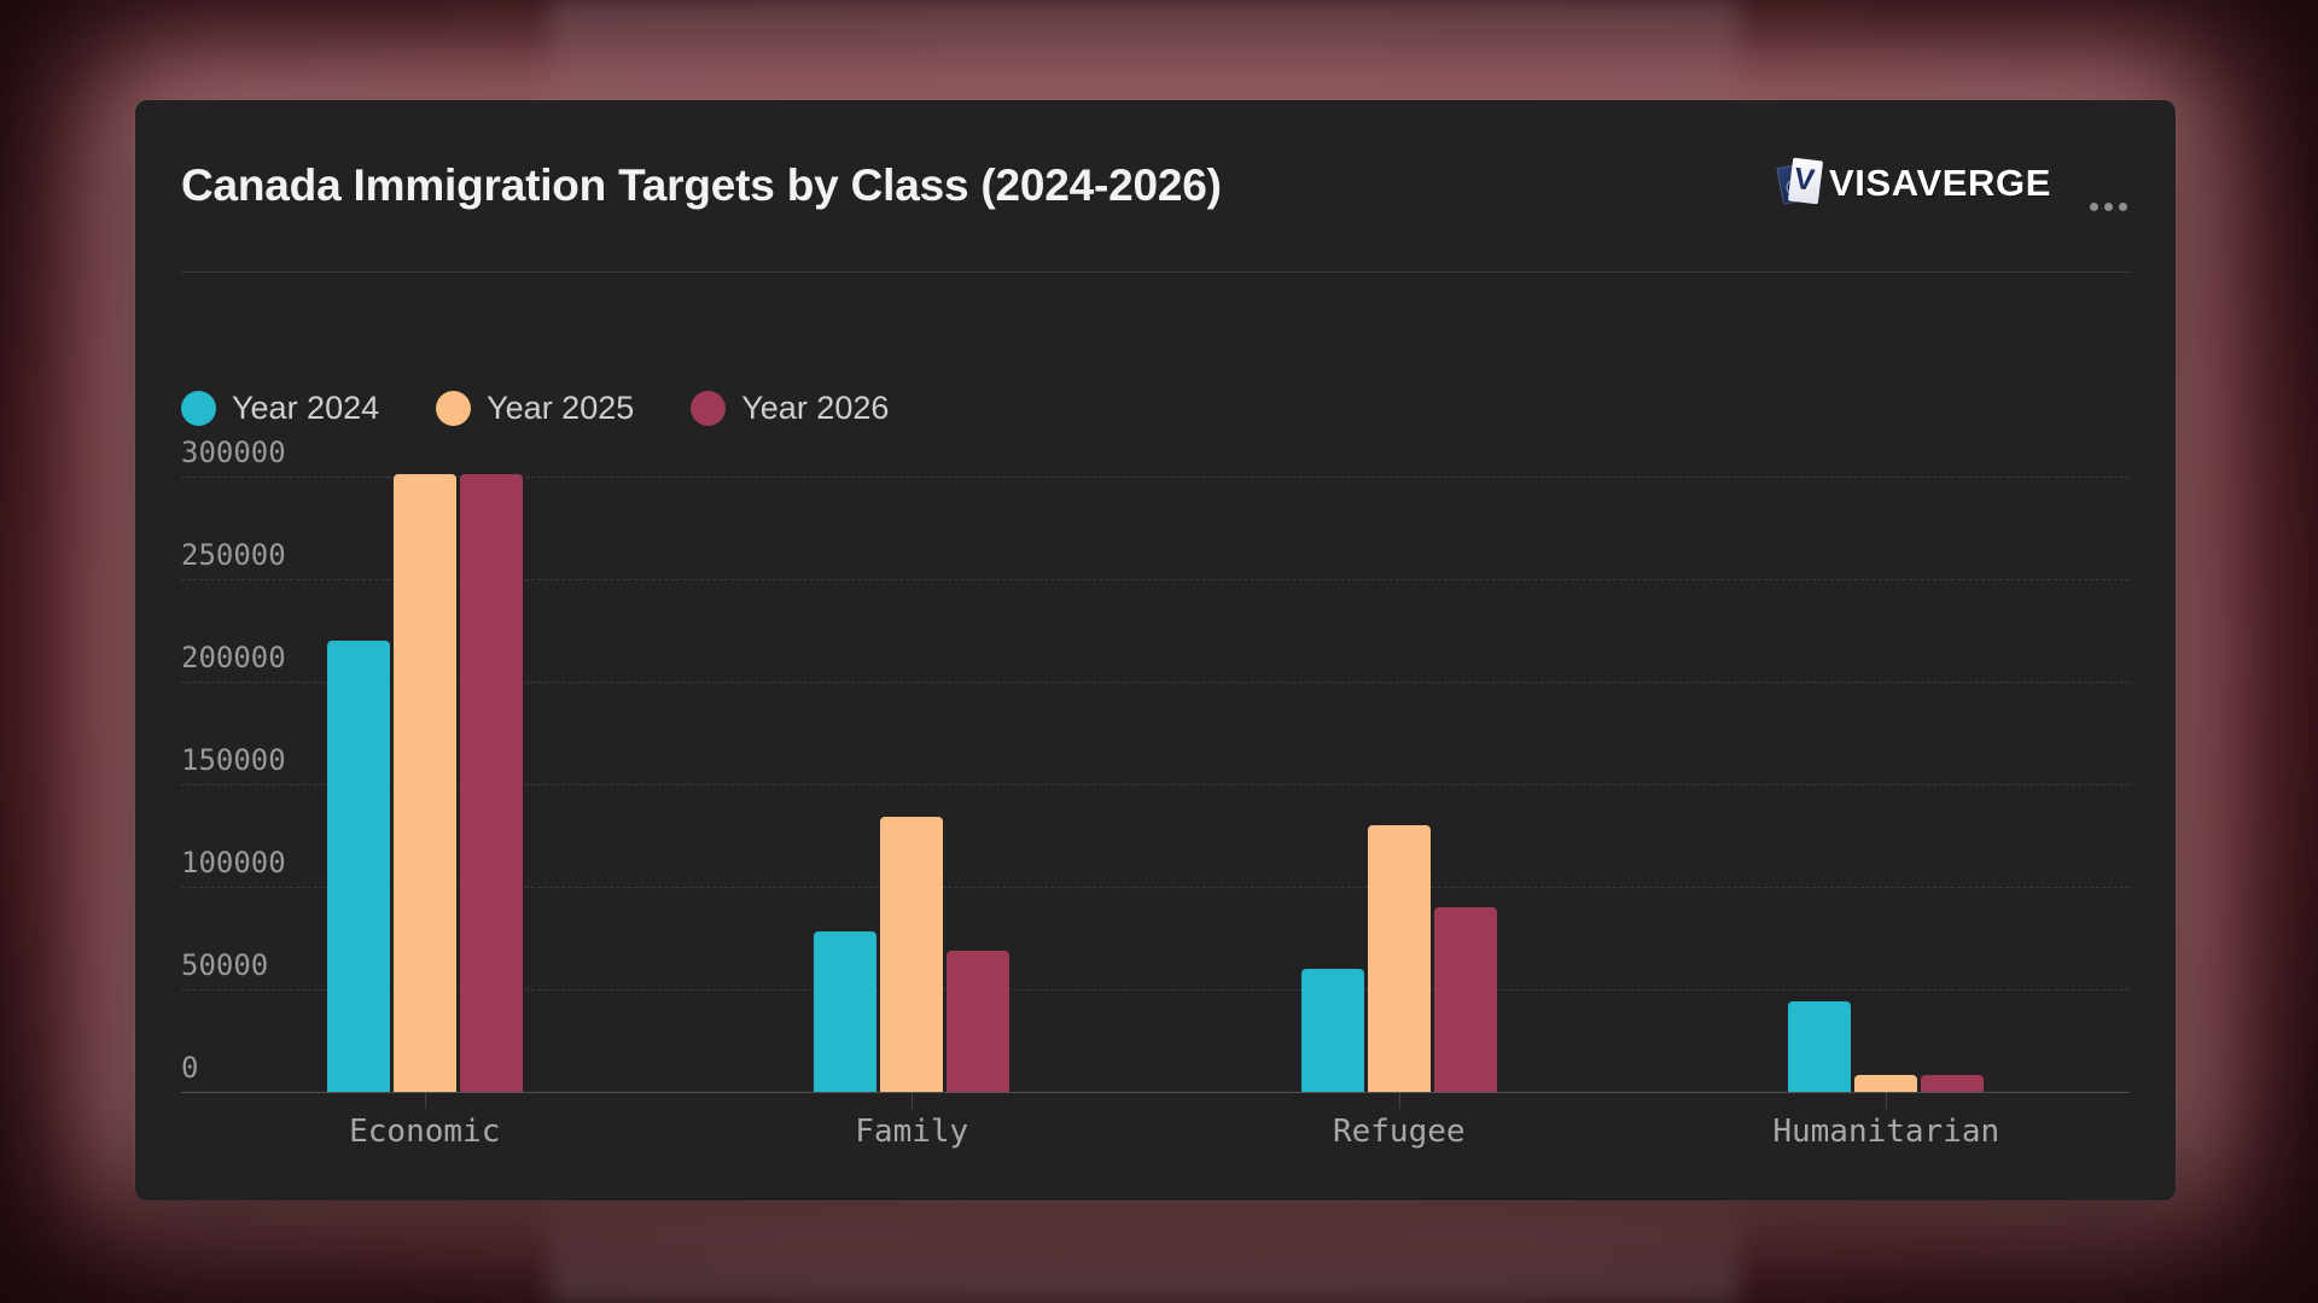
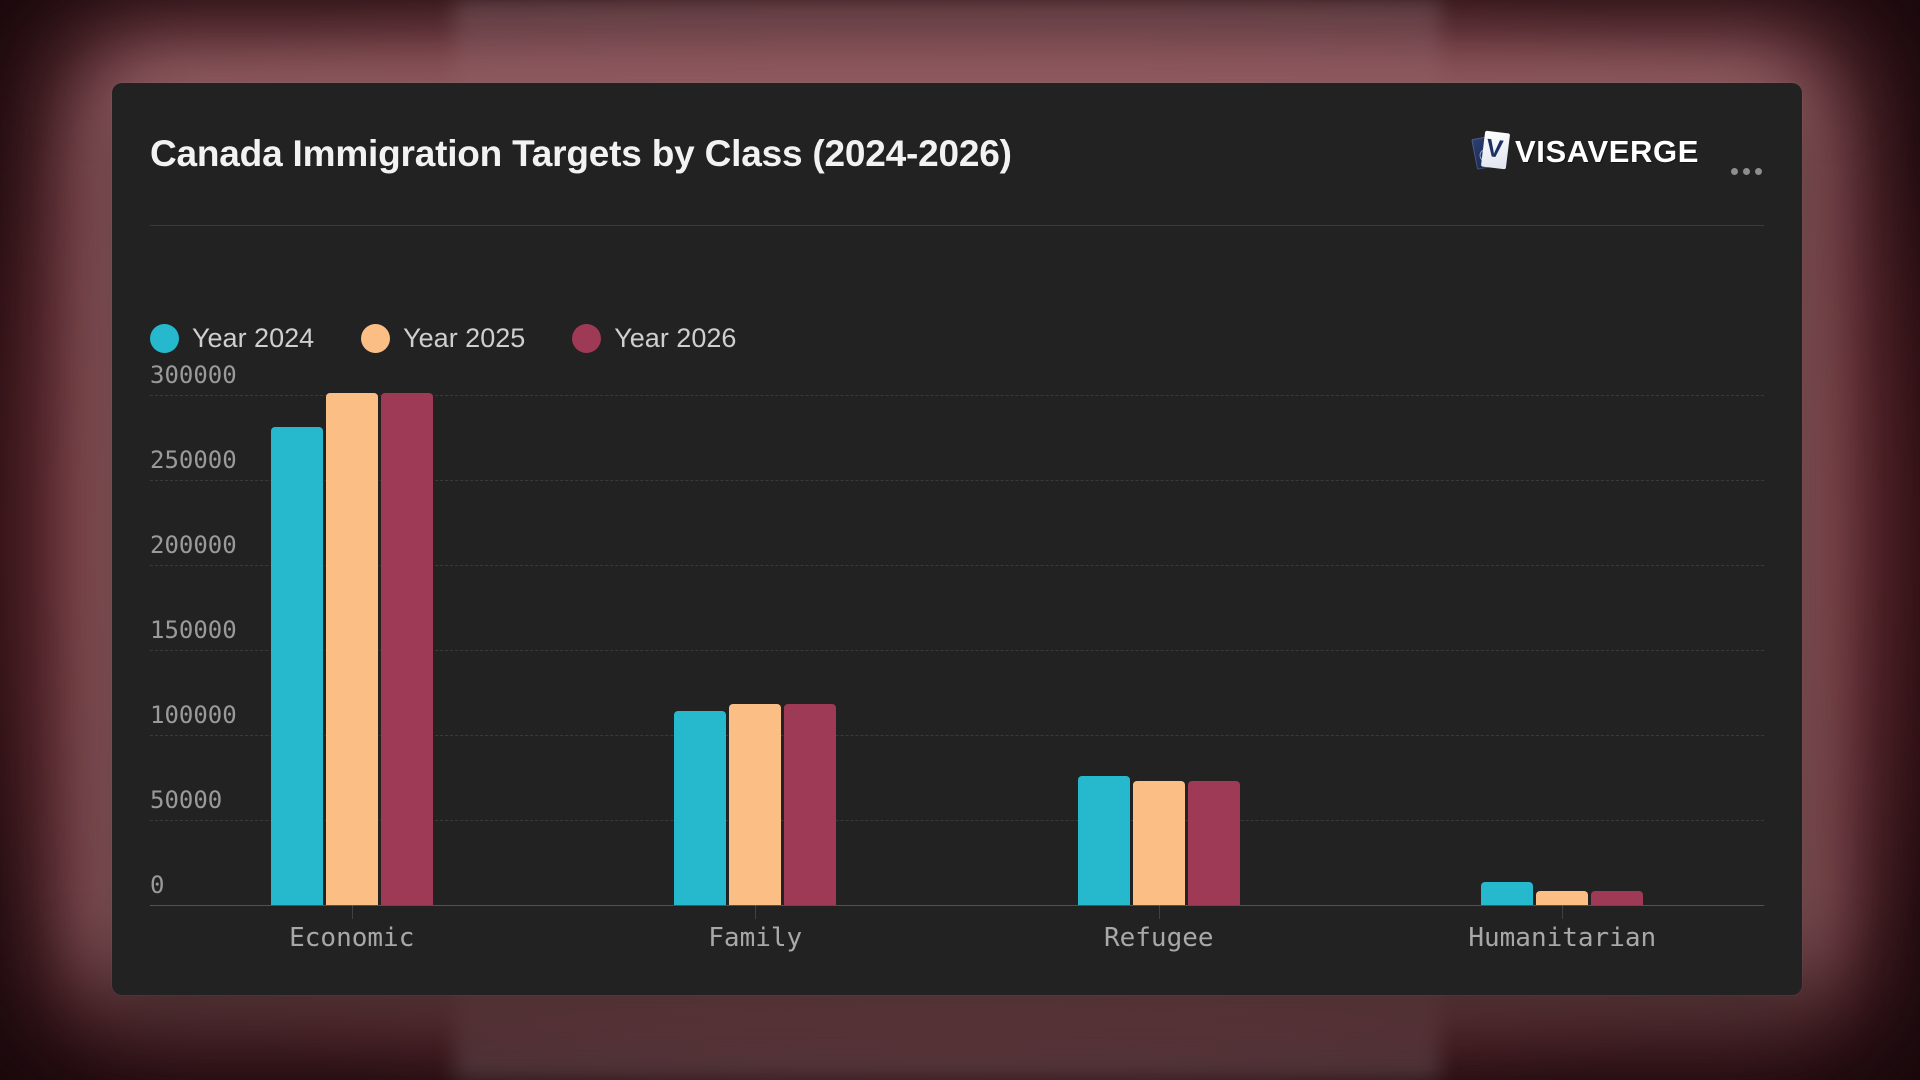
Year 2024/Economic: 220000 -> 281000
Year 2024/Family: 78000 -> 114000
Year 2025/Family: 134000 -> 118000
Year 2026/Family: 69000 -> 118000
Year 2024/Refugee: 60000 -> 76000
Year 2025/Refugee: 130000 -> 73000
Year 2026/Refugee: 90000 -> 73000
Year 2024/Humanitarian: 44000 -> 14000
